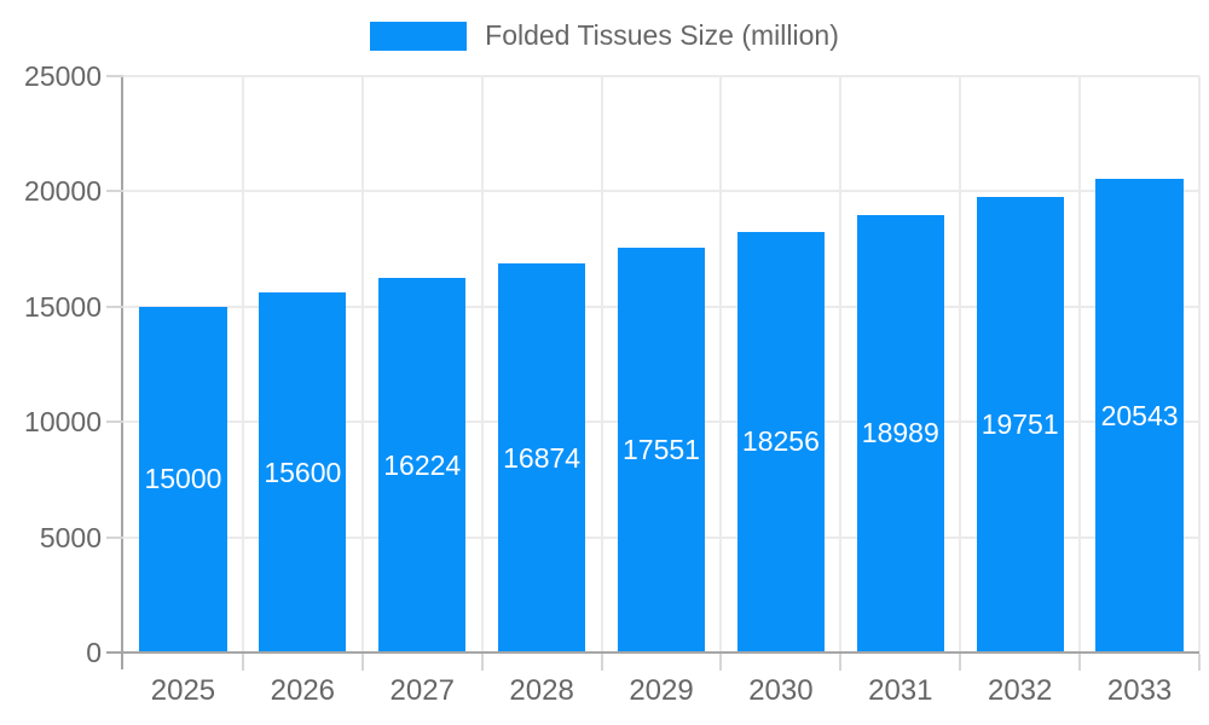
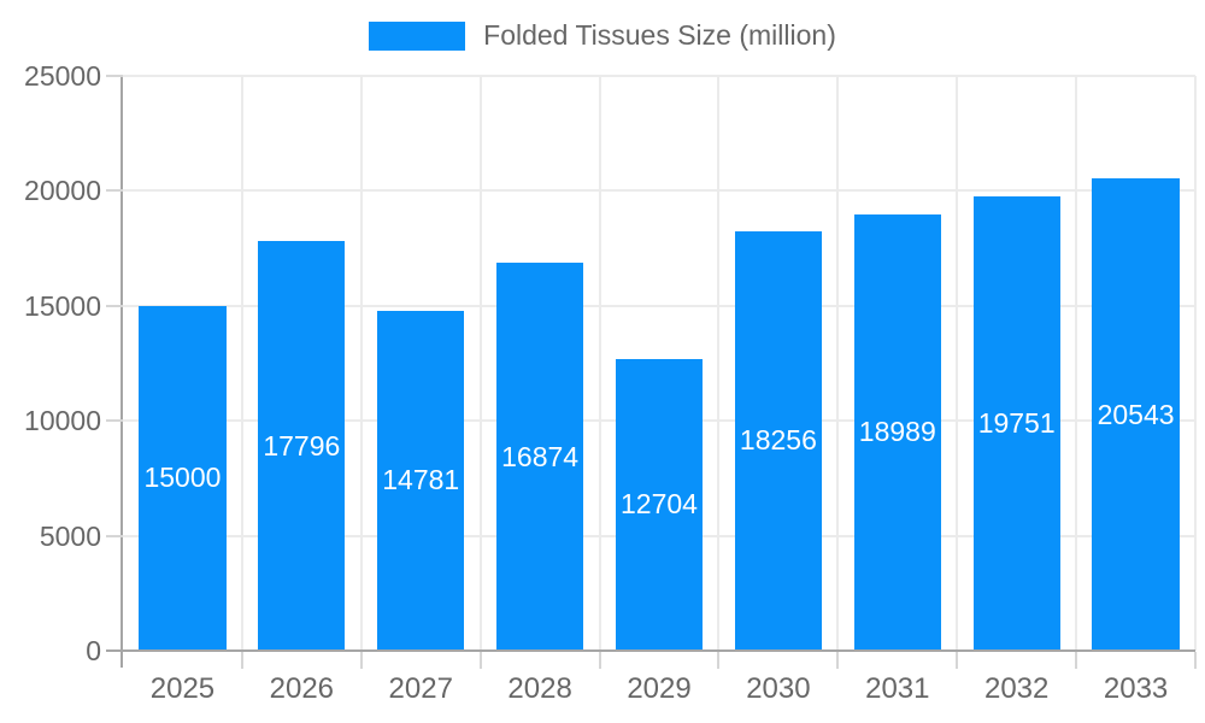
2026: 15600 -> 17796
2027: 16224 -> 14781
2029: 17551 -> 12704
